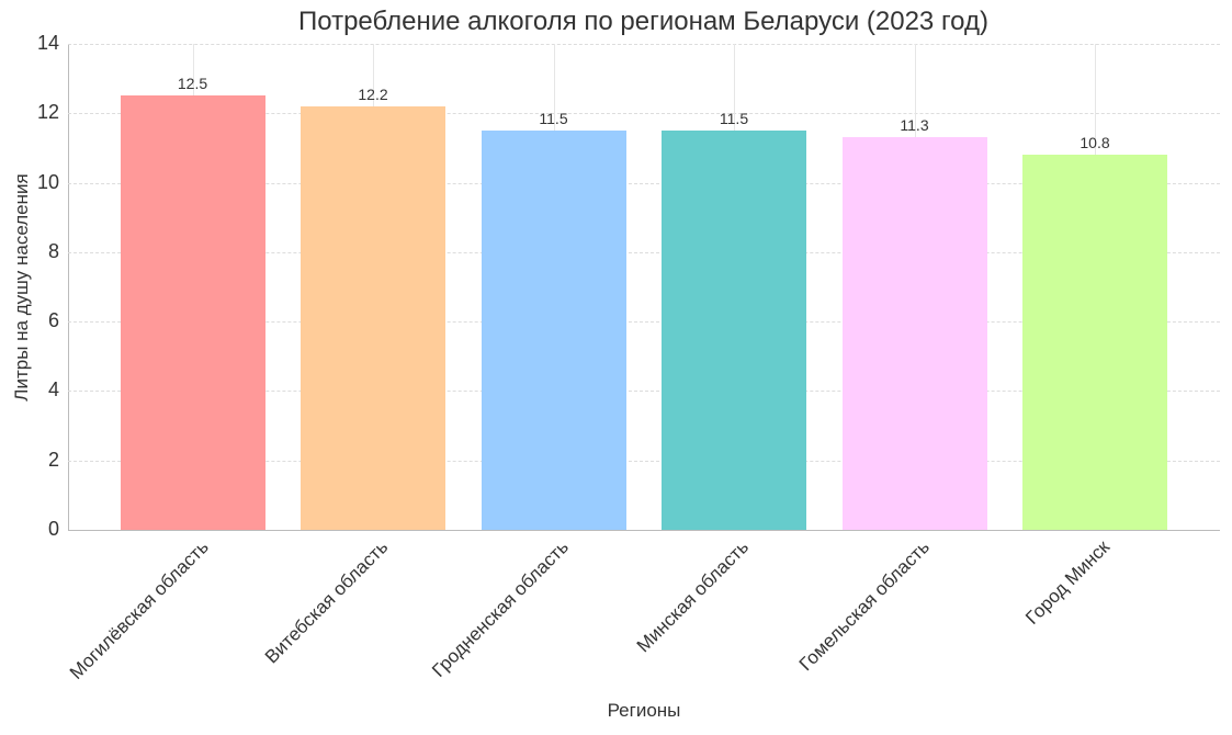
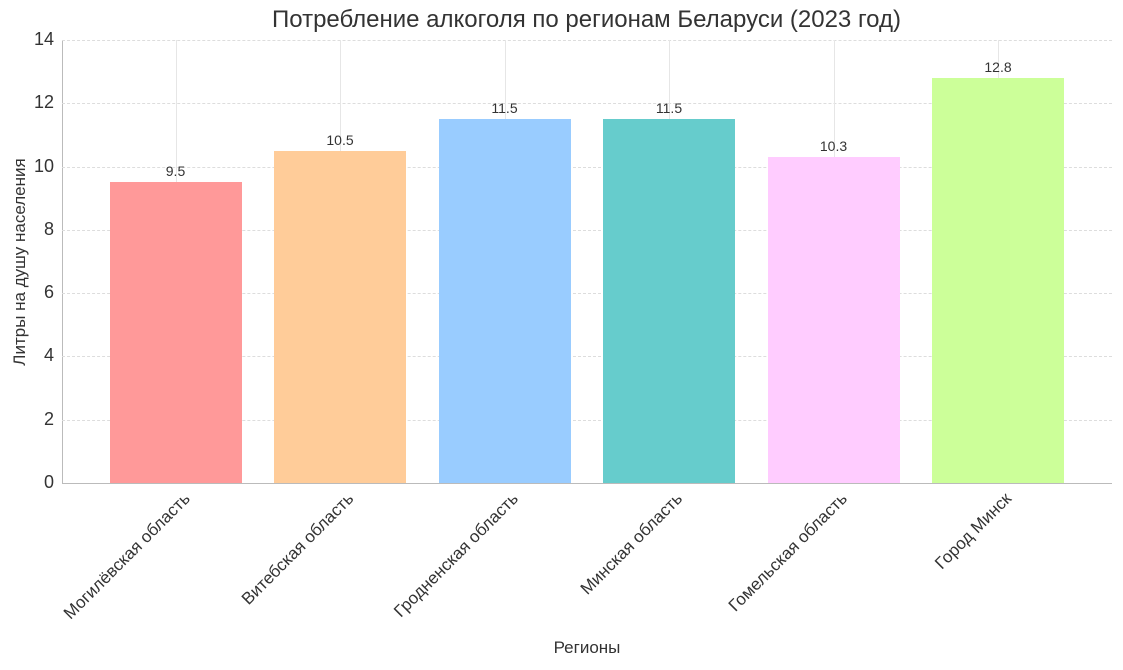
Могилёвская область: 12.5 -> 9.5
Витебская область: 12.2 -> 10.5
Гомельская область: 11.3 -> 10.3
Город Минск: 10.8 -> 12.8
